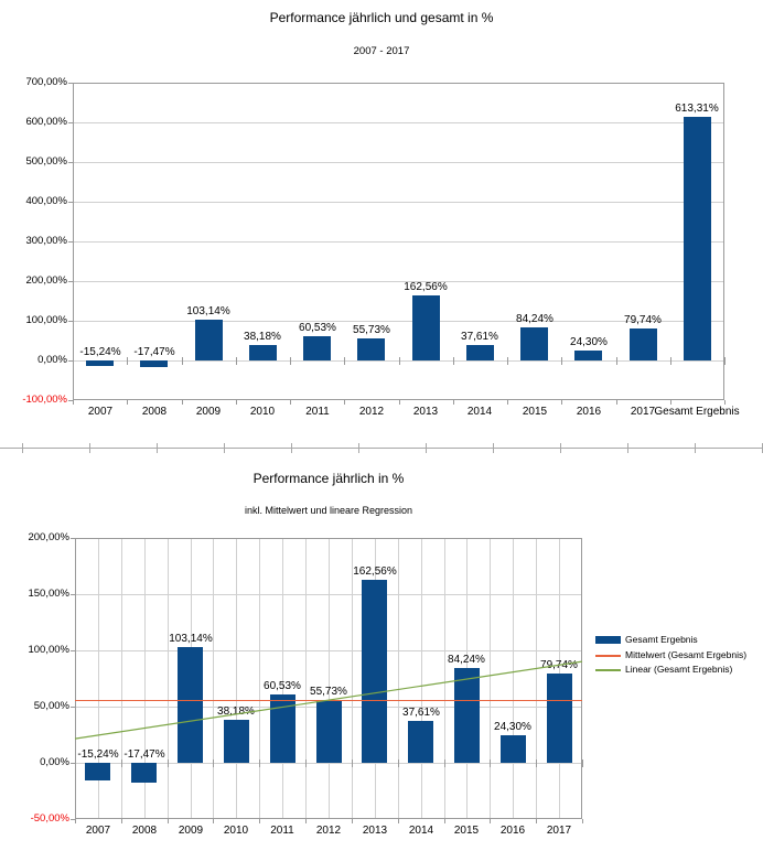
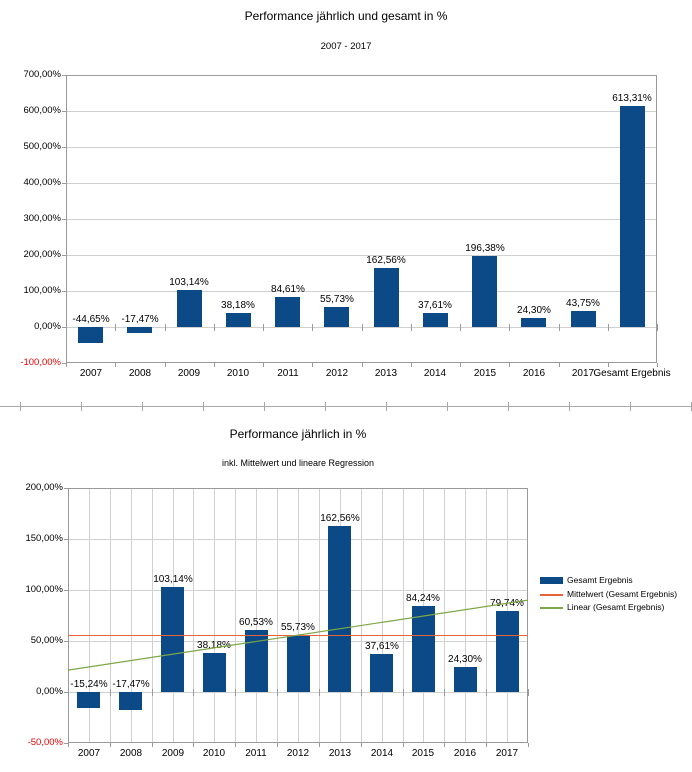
Performance jährlich und gesamt in %/2007: -15,24% -> -44,65%
Performance jährlich und gesamt in %/2011: 60,53% -> 84,61%
Performance jährlich und gesamt in %/2015: 84,24% -> 196,38%
Performance jährlich und gesamt in %/2017: 79,74% -> 43,75%
